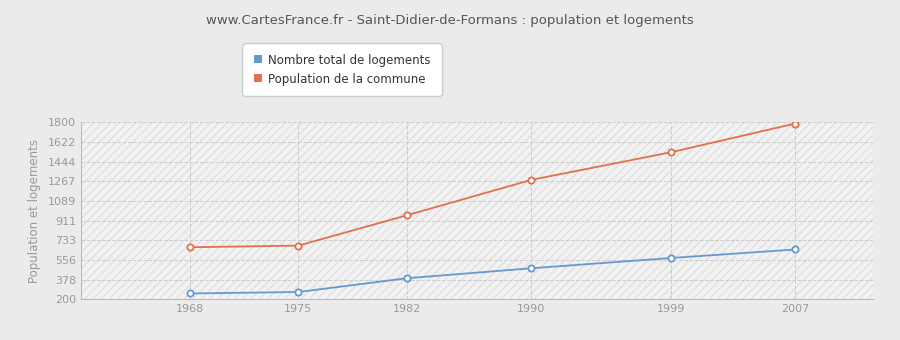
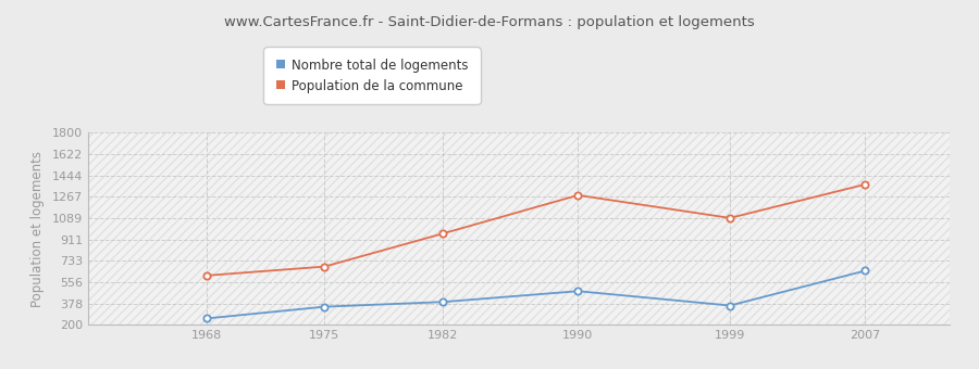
Population de la commune/1968: 670 -> 610
Nombre total de logements/1975: 260 -> 350
Nombre total de logements/1999: 570 -> 360
Population de la commune/1999: 1530 -> 1090
Population de la commune/2007: 1790 -> 1370
